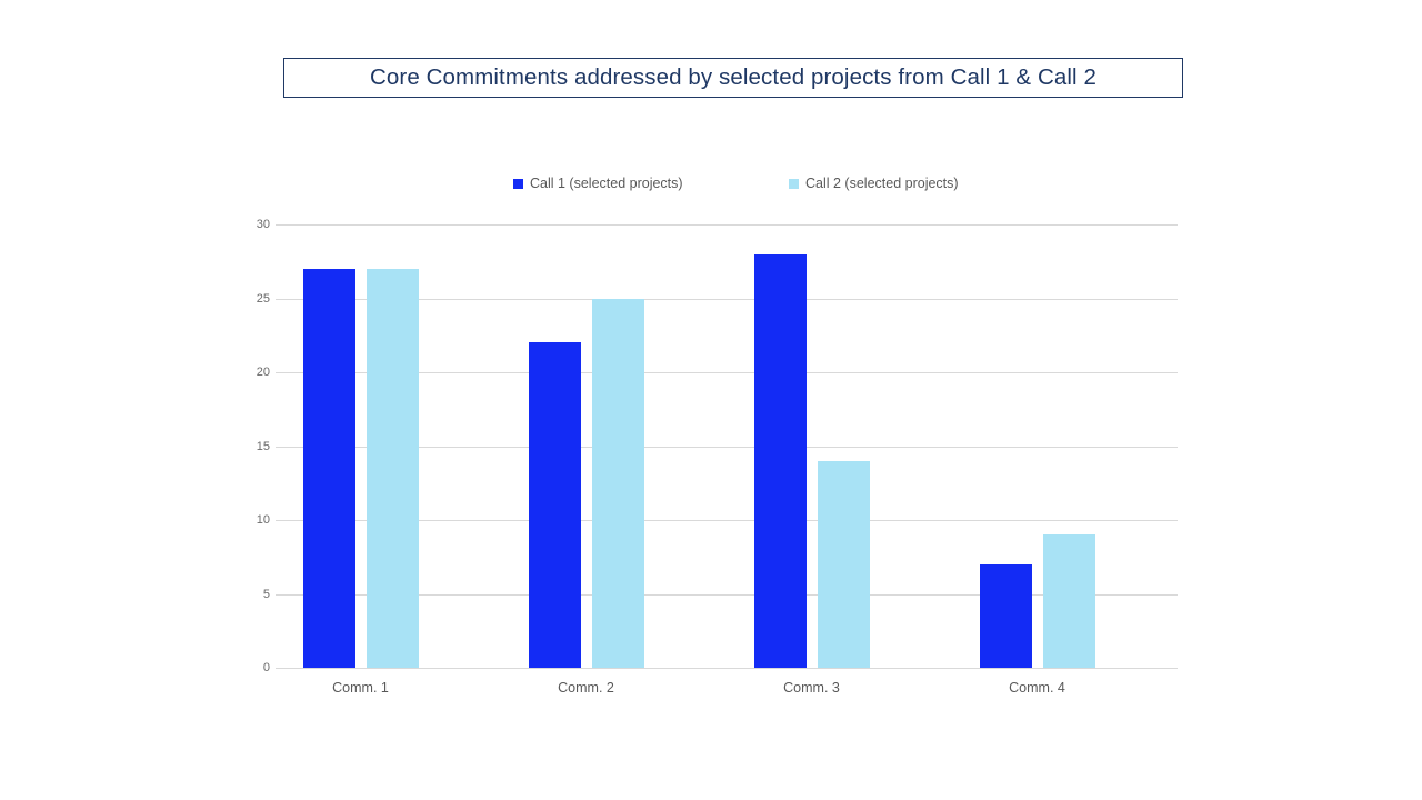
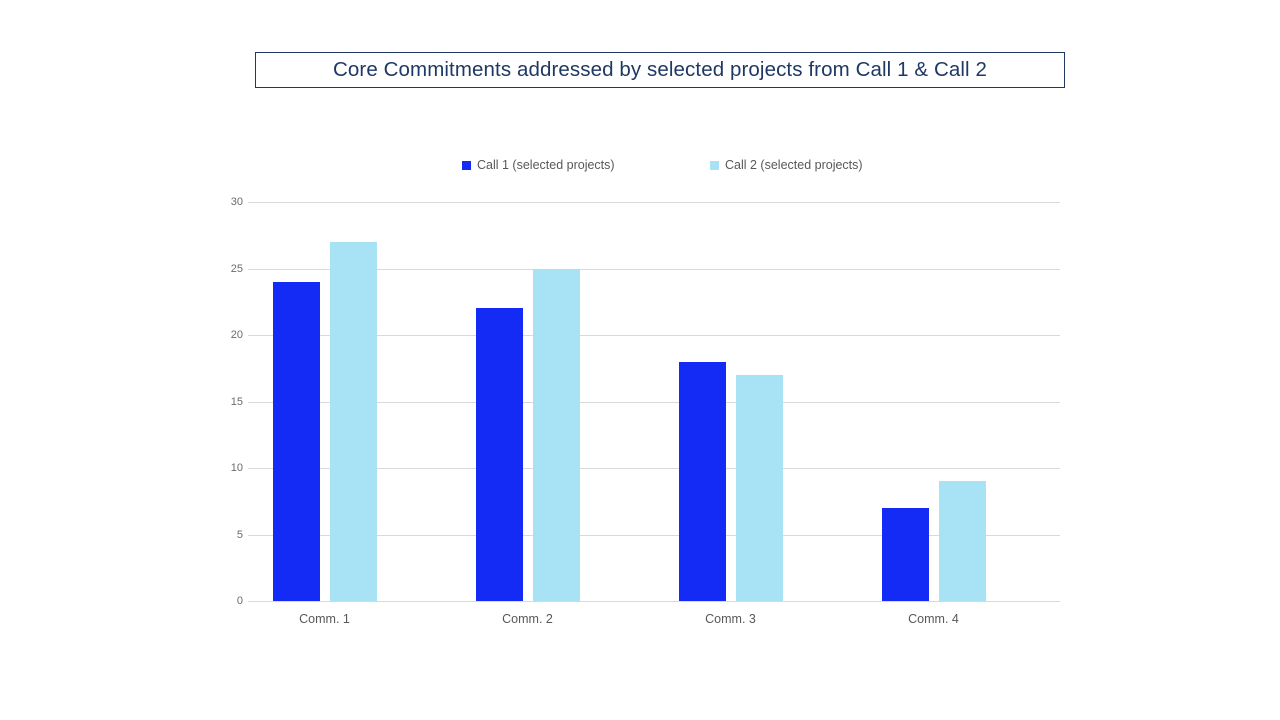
Call 1 (selected projects)/Comm. 1: 27 -> 24
Call 1 (selected projects)/Comm. 3: 28 -> 18
Call 2 (selected projects)/Comm. 3: 14 -> 17
